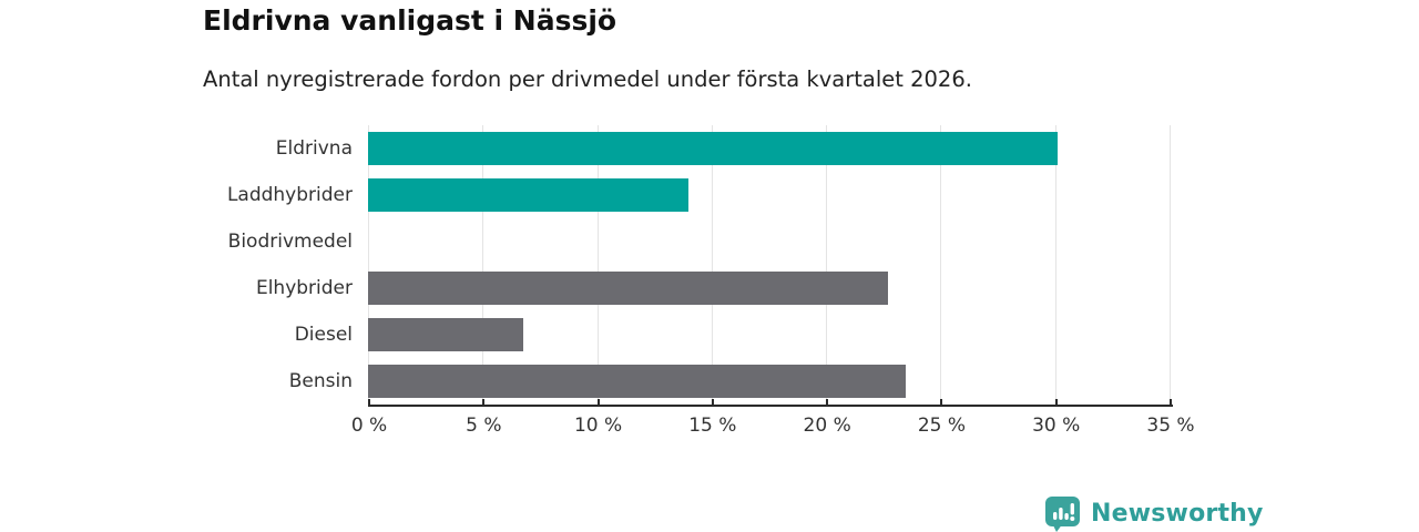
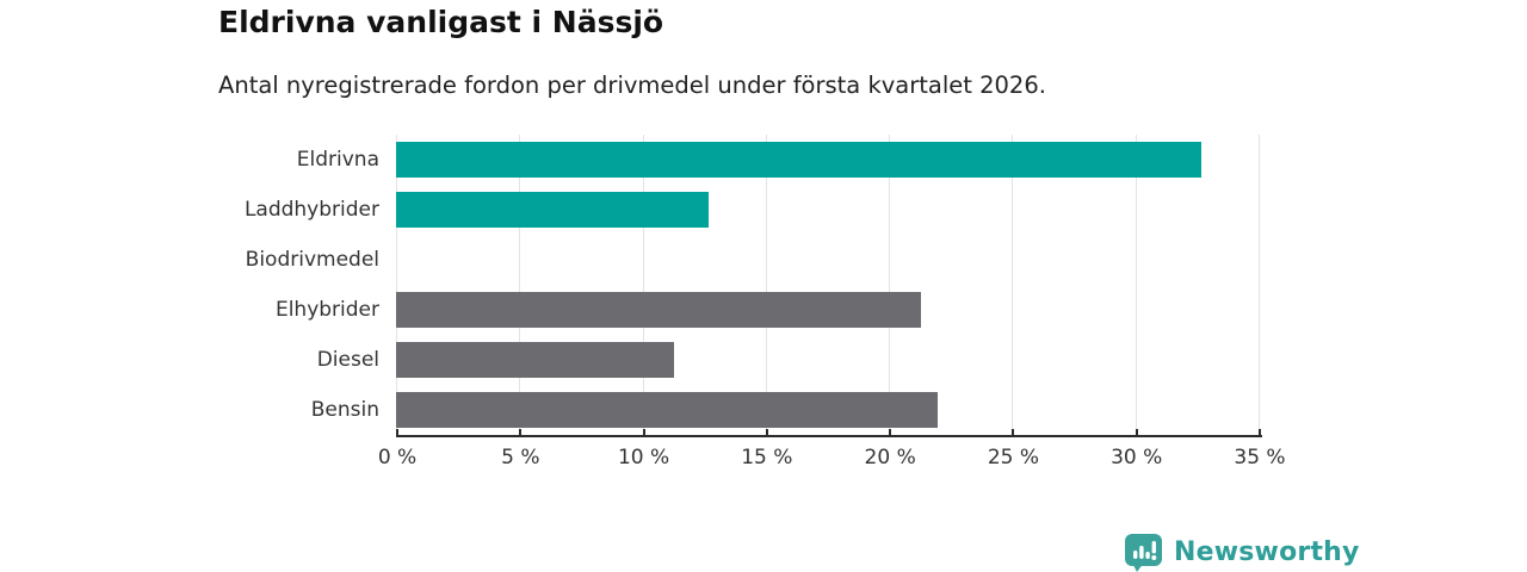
Eldrivna: 30.1% -> 32.7%
Laddhybrider: 14.0% -> 12.7%
Elhybrider: 22.7% -> 21.3%
Diesel: 6.8% -> 11.3%
Bensin: 23.5% -> 22.0%
